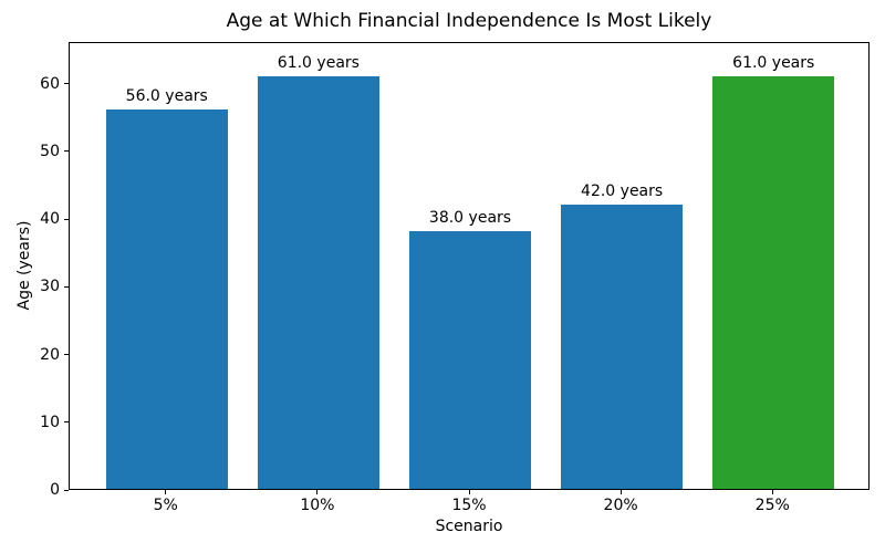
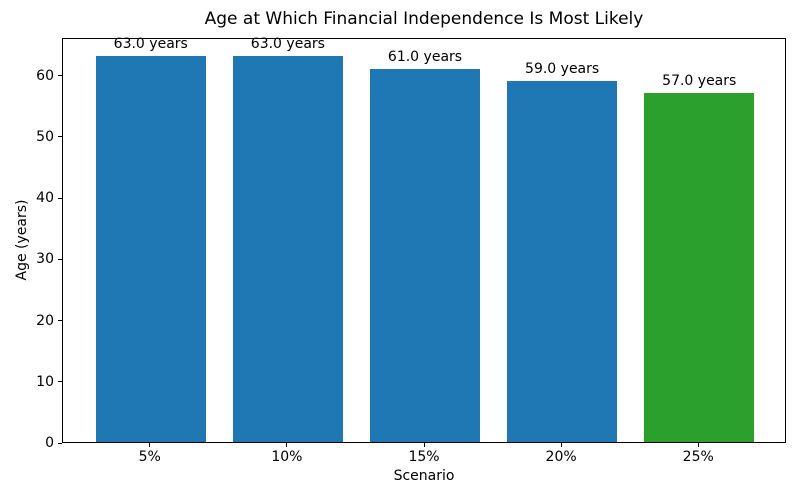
5%: 56.0 -> 63.0
10%: 61.0 -> 63.0
15%: 38.0 -> 61.0
20%: 42.0 -> 59.0
25%: 61.0 -> 57.0
